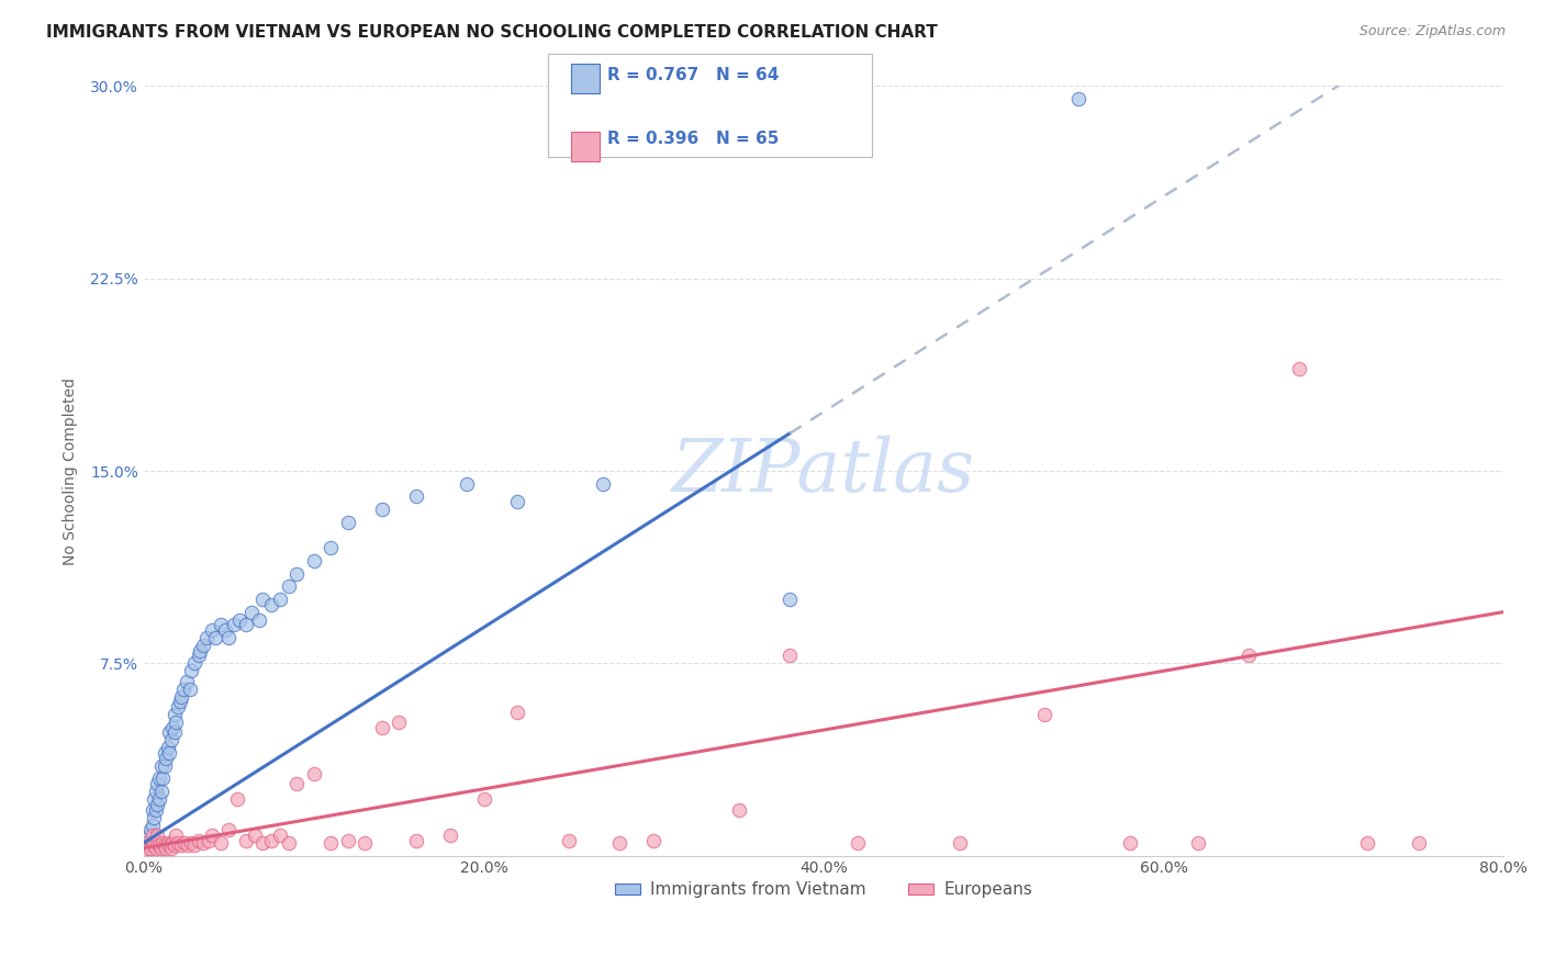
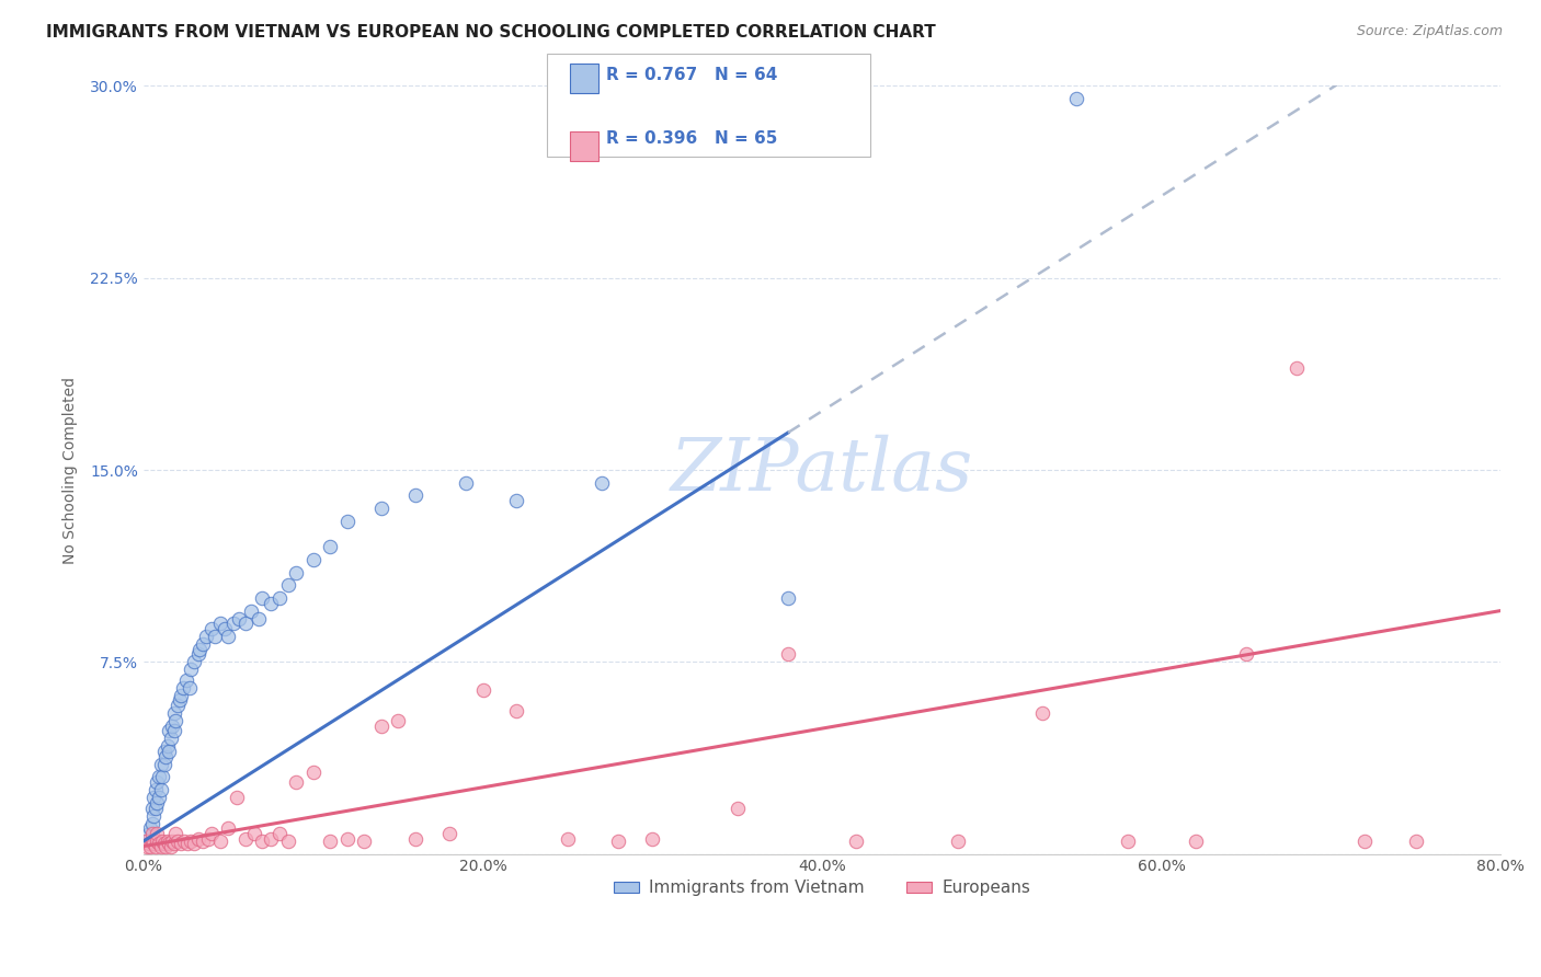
Europeans/20.0%: 2.2% -> 6.4%
